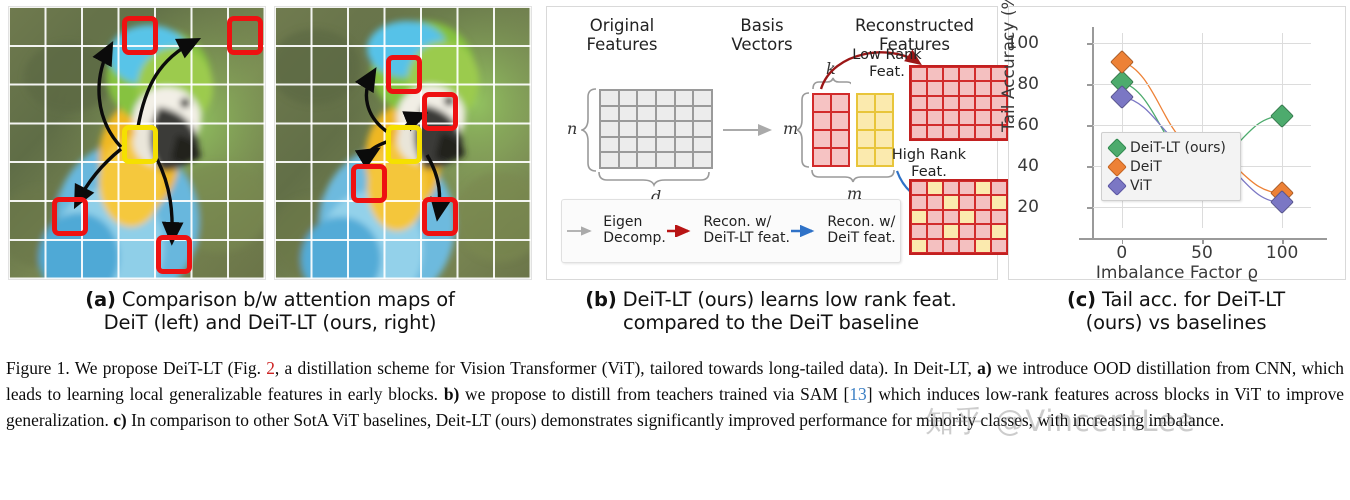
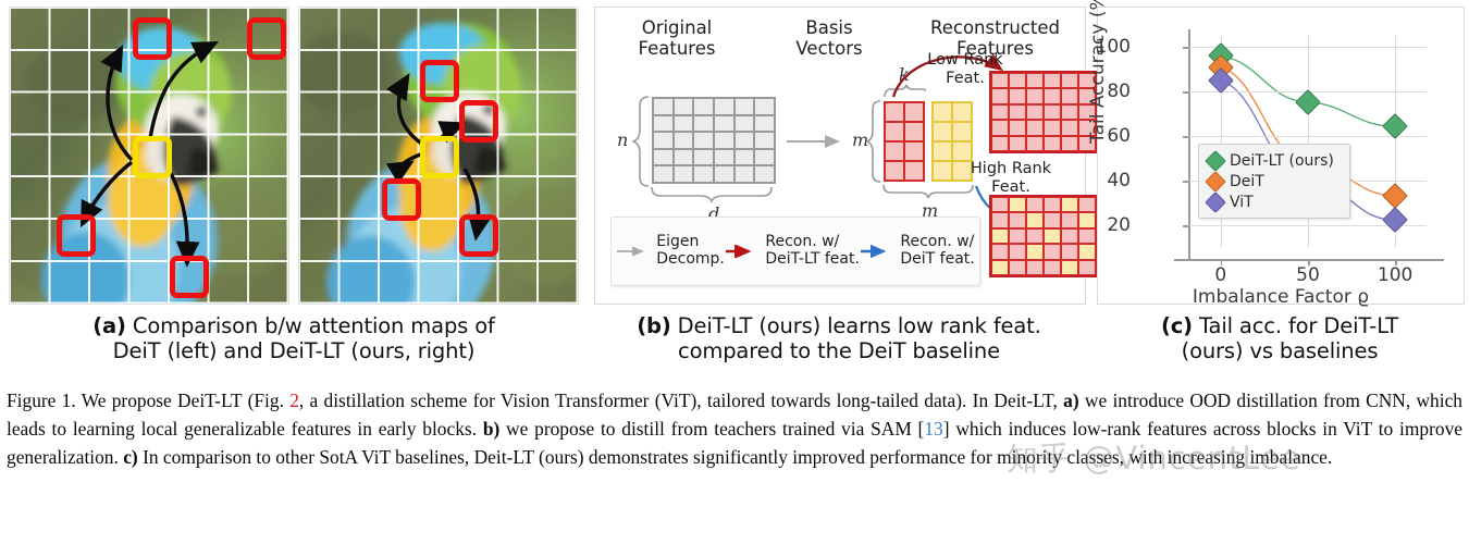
DeiT-LT (ours)/0: 81 -> 96
ViT/0: 74 -> 85
DeiT-LT (ours)/50: 40 -> 76
ViT/50: 47 -> 41
DeiT/100: 27 -> 34
